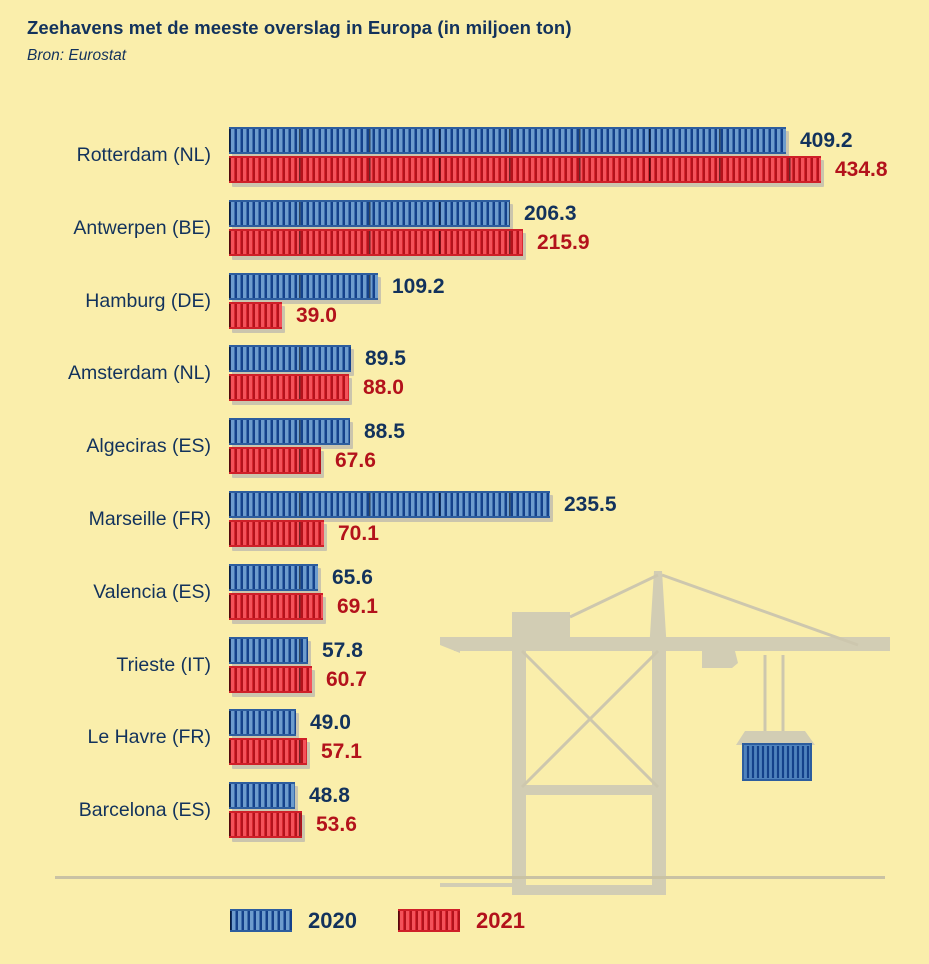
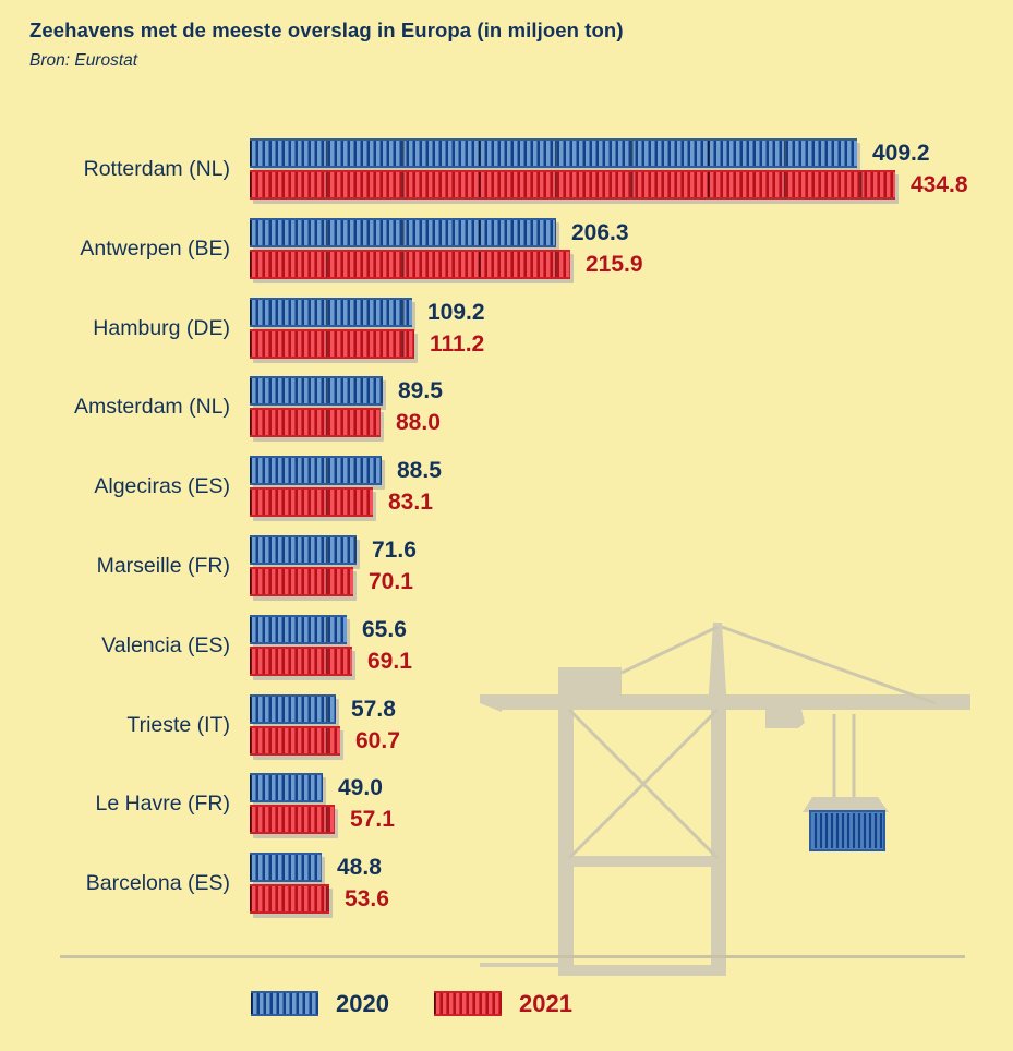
2021/Hamburg (DE): 39.0 -> 111.2
2021/Algeciras (ES): 67.6 -> 83.1
2020/Marseille (FR): 235.5 -> 71.6
